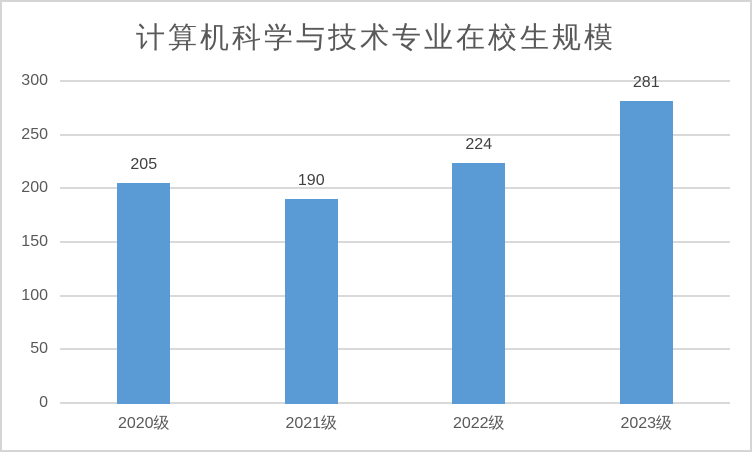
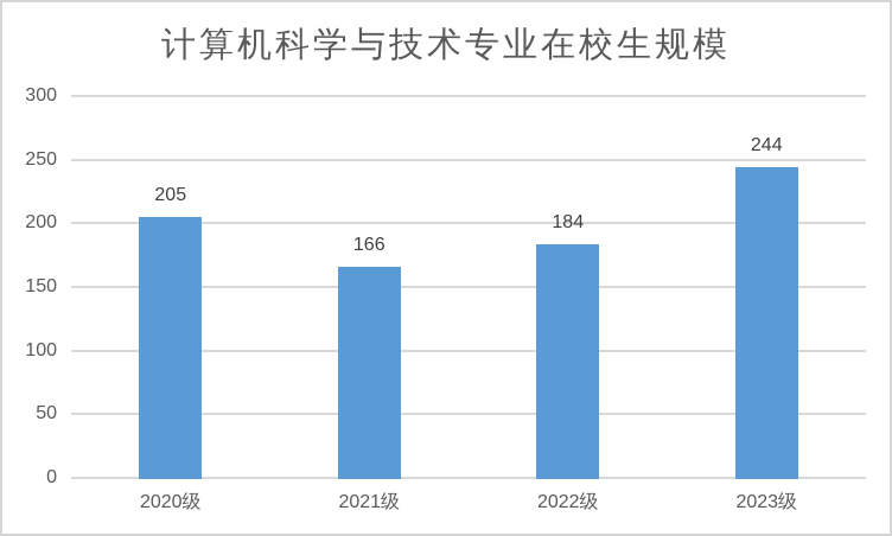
2021级: 190 -> 166
2022级: 224 -> 184
2023级: 281 -> 244
